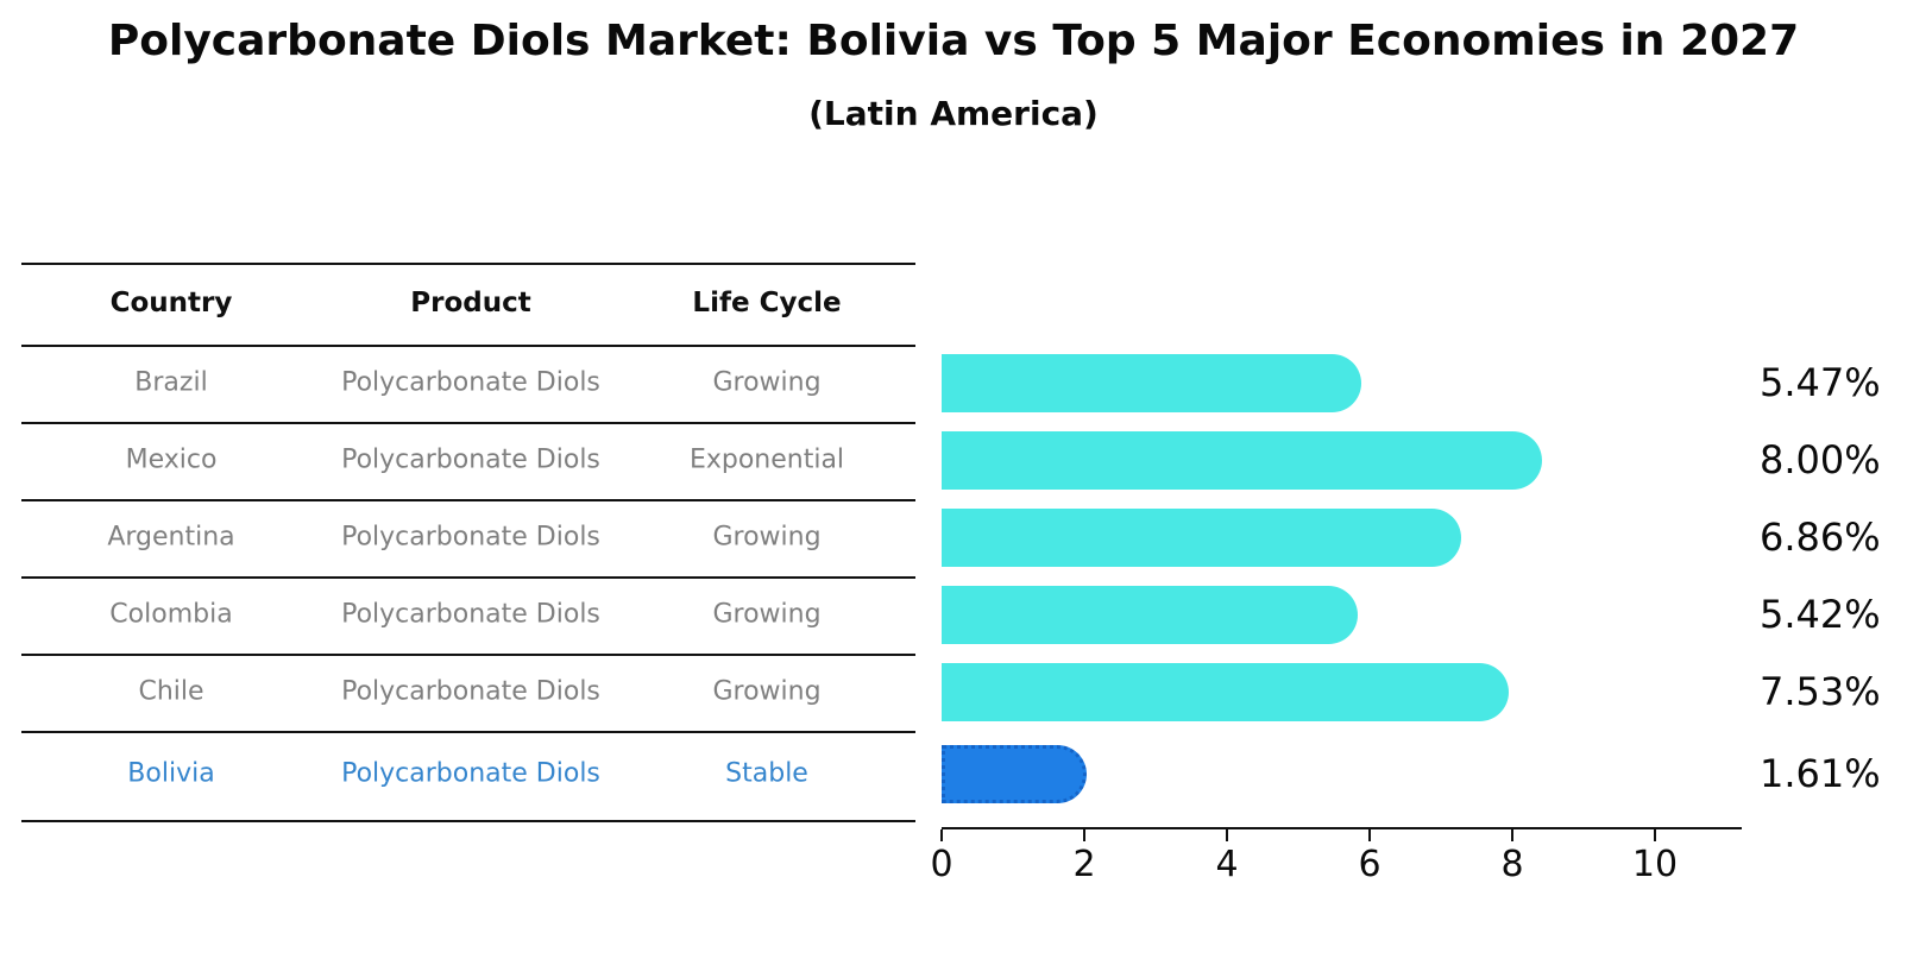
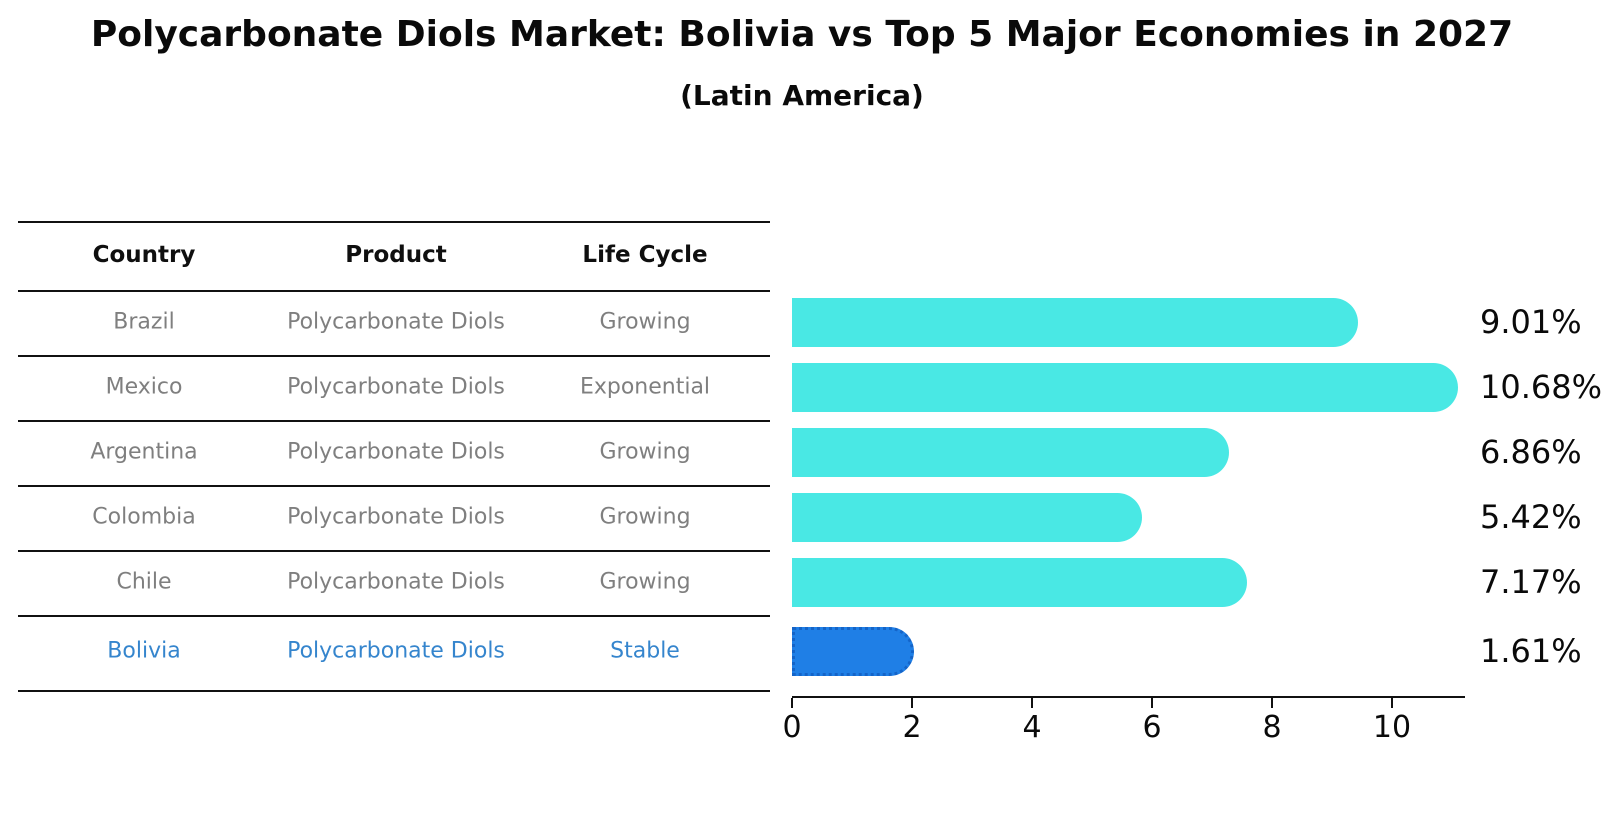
Brazil: 5.47% -> 9.01%
Mexico: 8.00% -> 10.68%
Chile: 7.53% -> 7.17%
